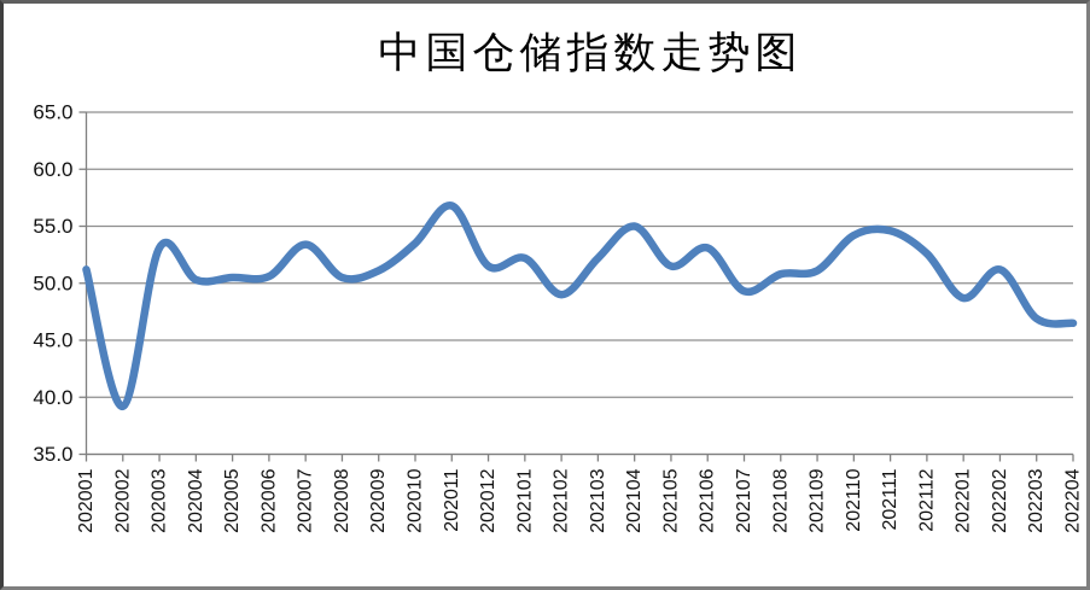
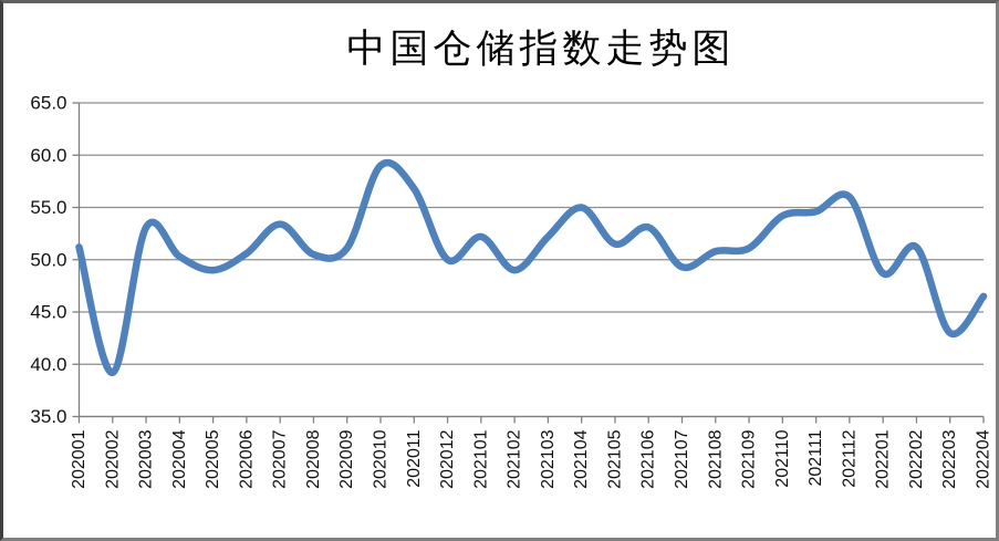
202005: 50 -> 49
202010: 54 -> 59
202012: 52 -> 50
202112: 53 -> 56
202203: 47 -> 43
